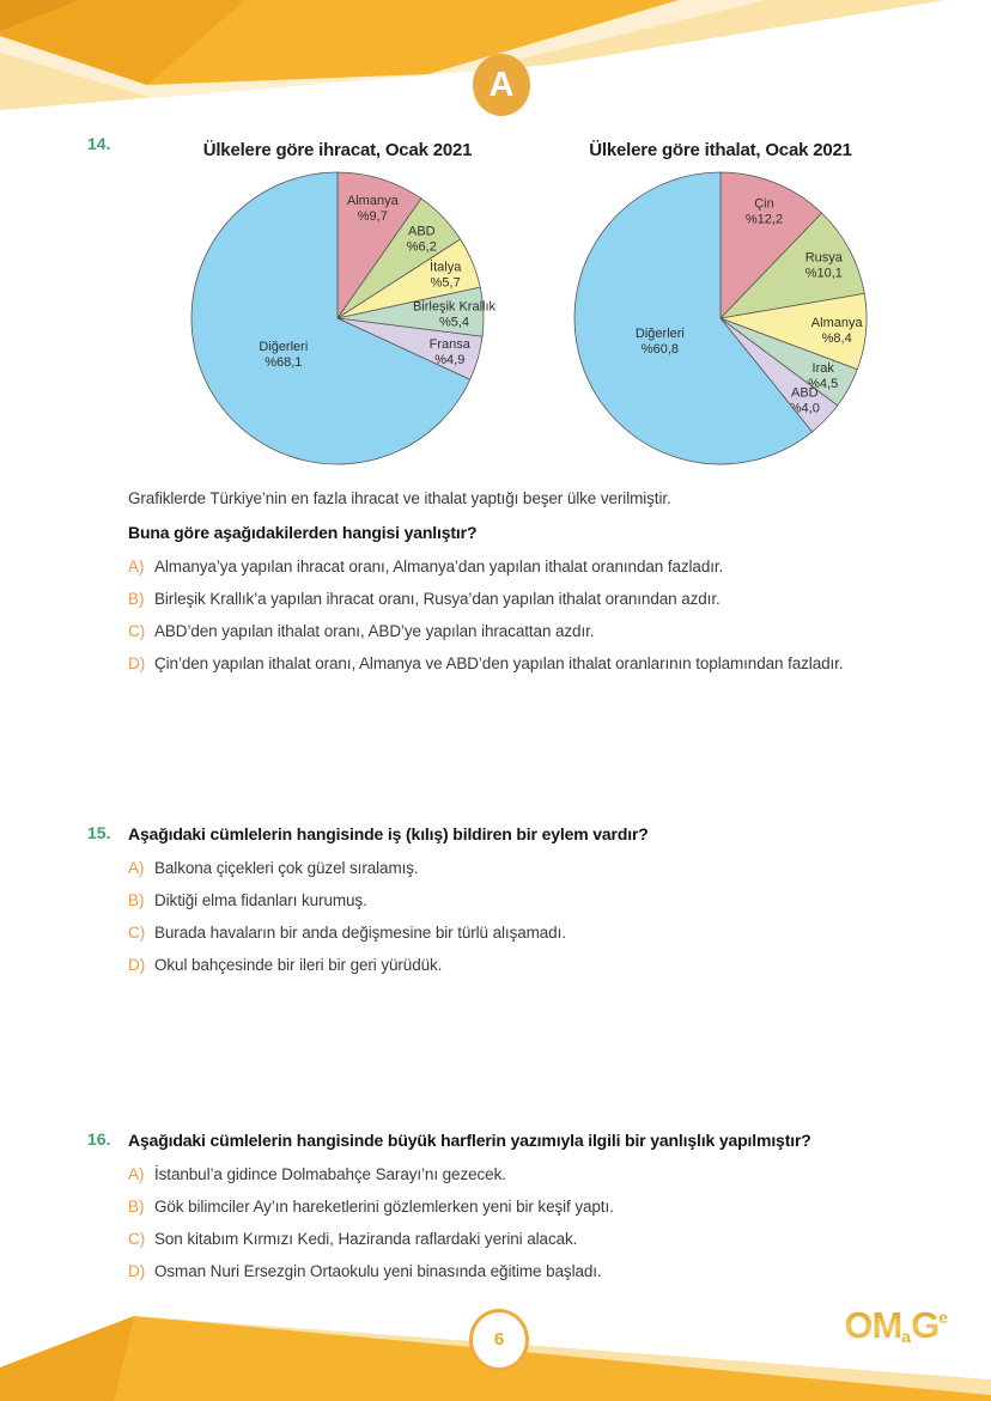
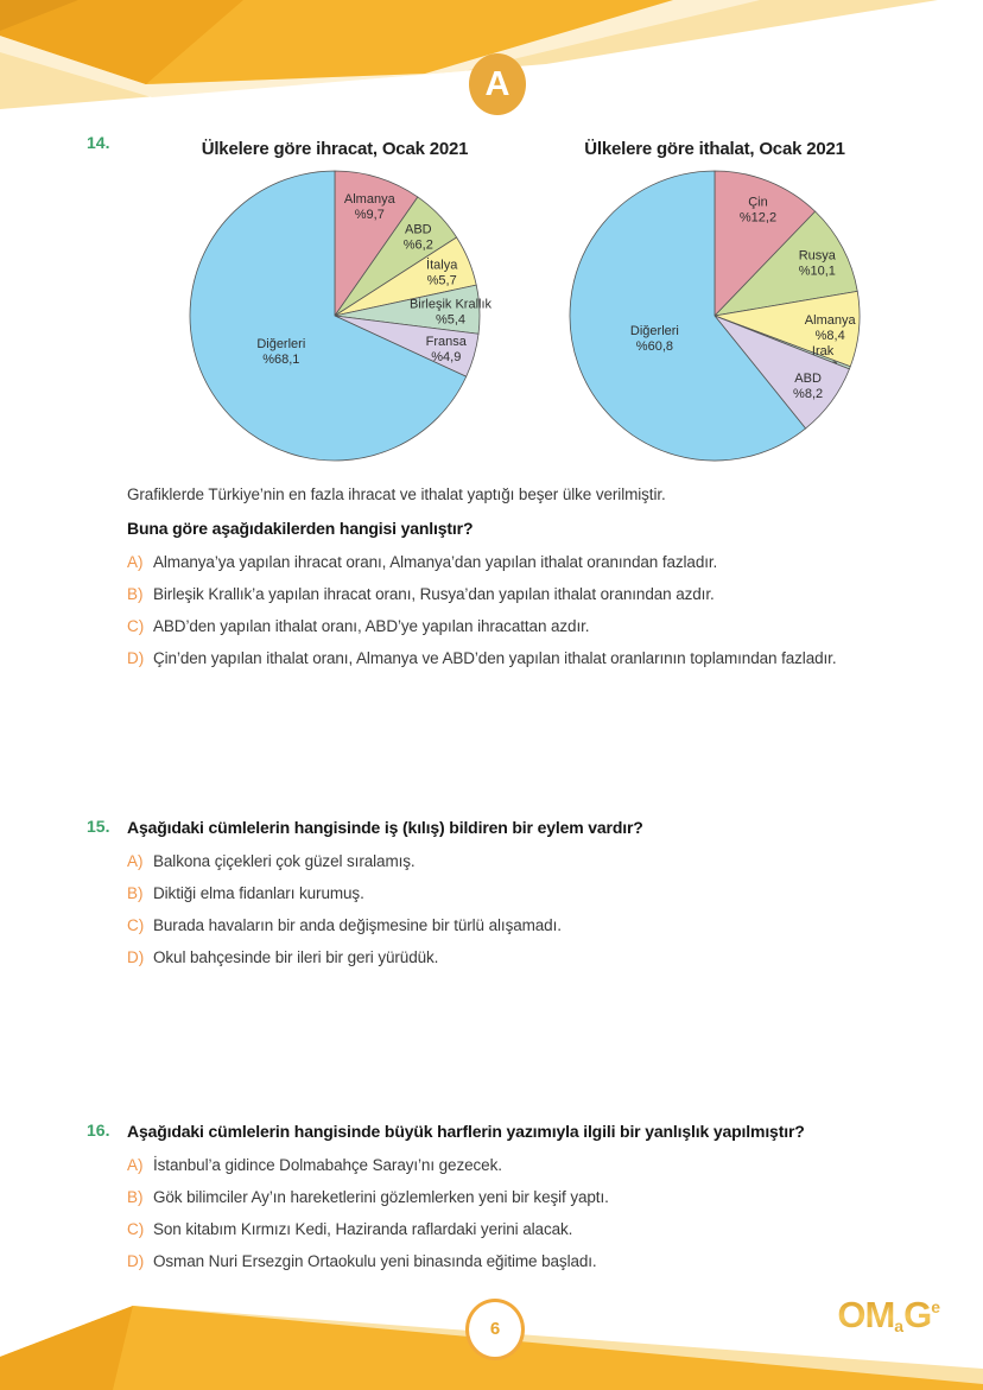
Ülkelere göre ithalat, Ocak 2021/Irak: 4,5 -> 0,3
Ülkelere göre ithalat, Ocak 2021/ABD: 4,0 -> 8,2
